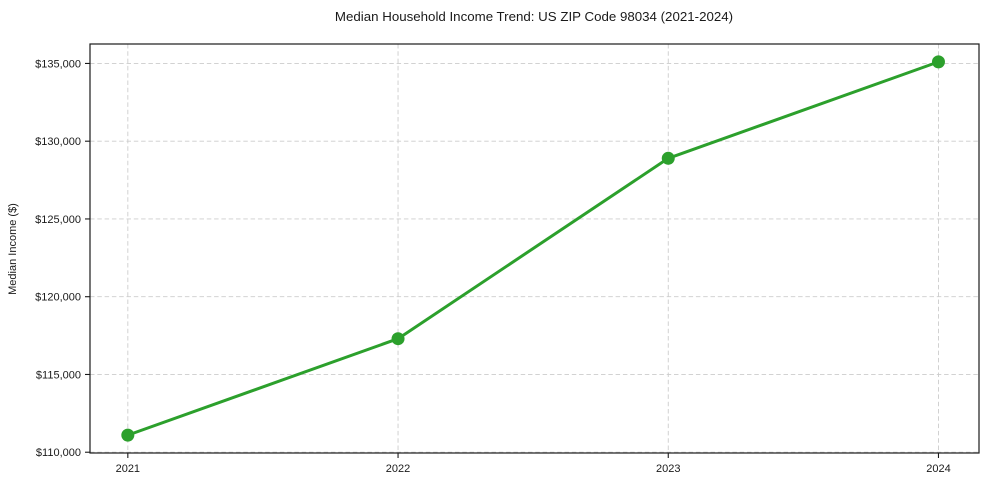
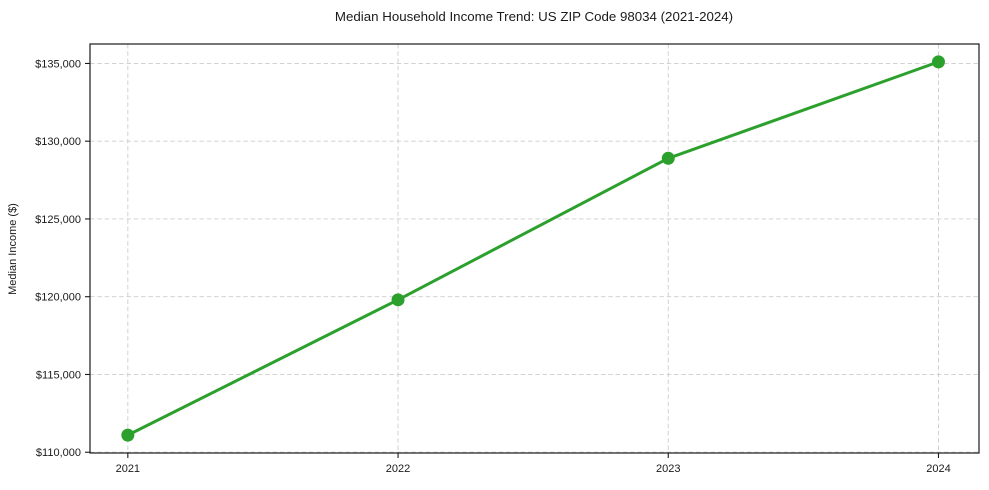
2022: $117300 -> $119800
